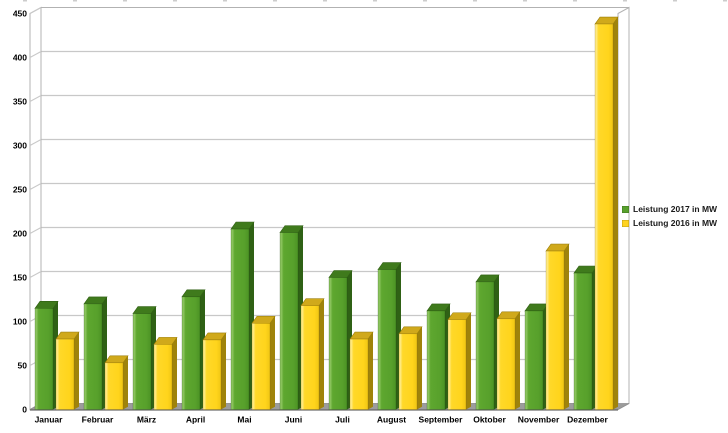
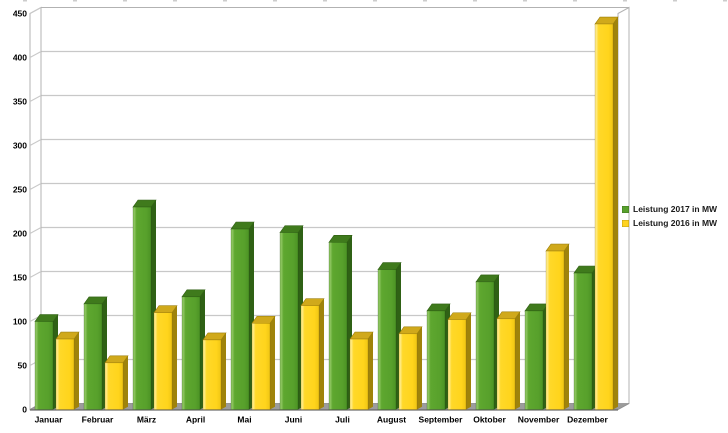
Leistung 2017 in MW/Januar: 120 -> 100
Leistung 2017 in MW/März: 110 -> 230
Leistung 2016 in MW/März: 70 -> 110
Leistung 2017 in MW/Juli: 150 -> 190
